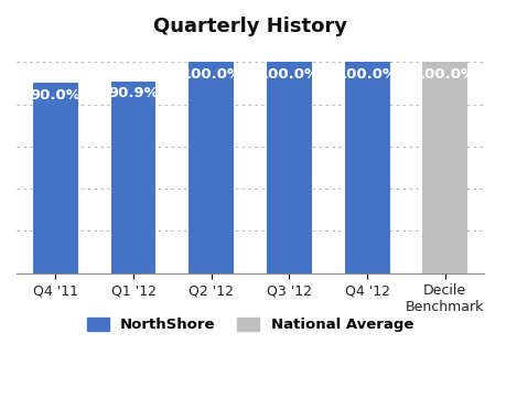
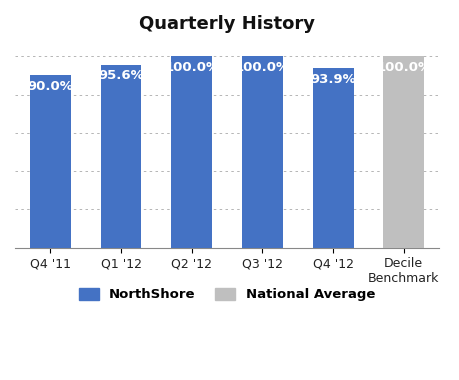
Q1 '12: 90.9% -> 95.6%
Q4 '12: 100.0% -> 93.9%
